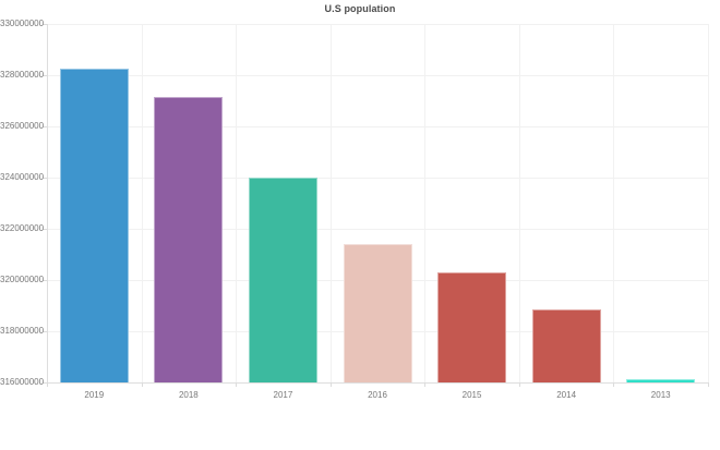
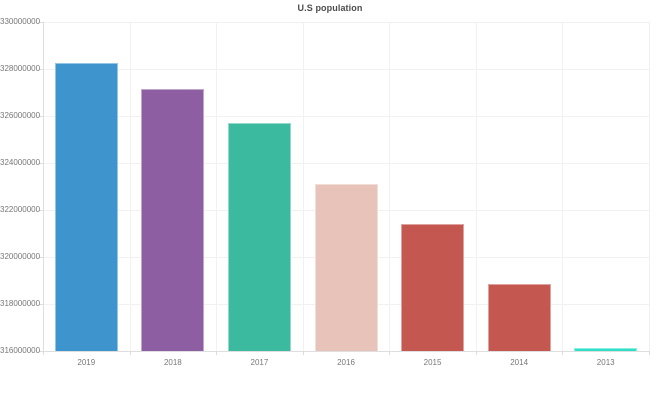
2017: 324000000 -> 325700000
2016: 321400000 -> 323100000
2015: 320300000 -> 321400000
